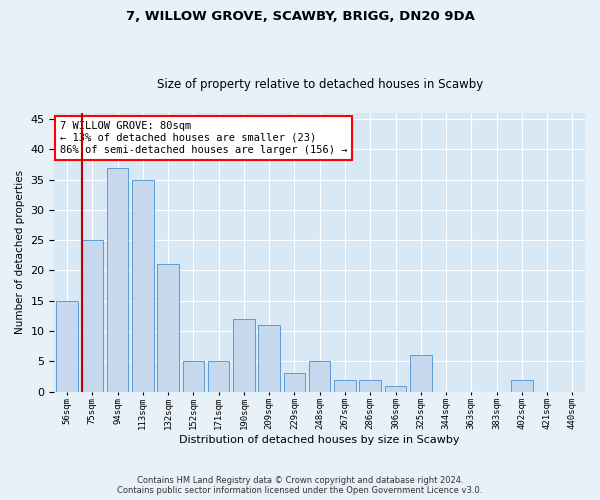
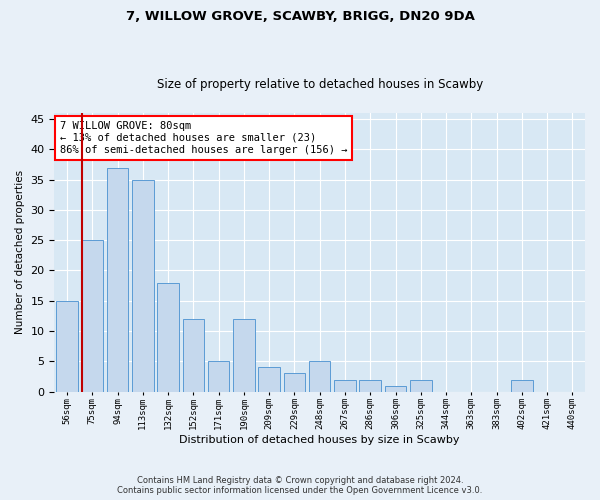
132sqm: 21 -> 18
152sqm: 5 -> 12
209sqm: 11 -> 4
325sqm: 6 -> 2
